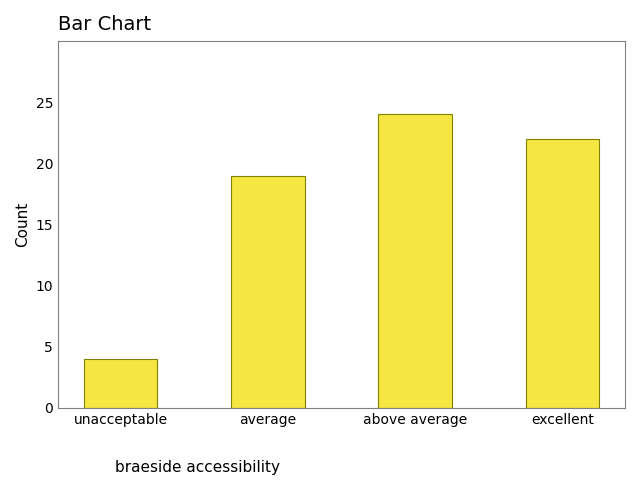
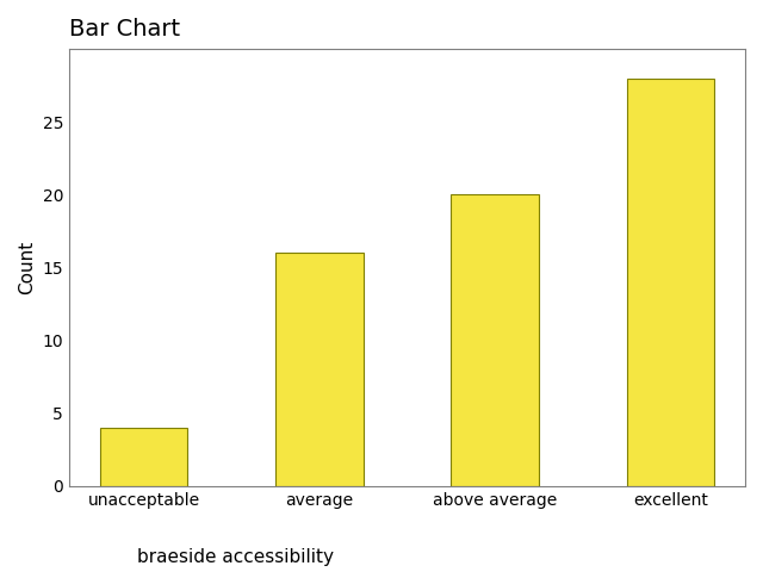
average: 19 -> 16
above average: 24 -> 20
excellent: 22 -> 28
